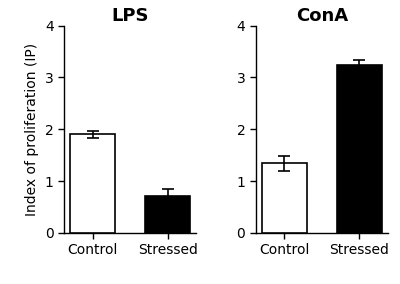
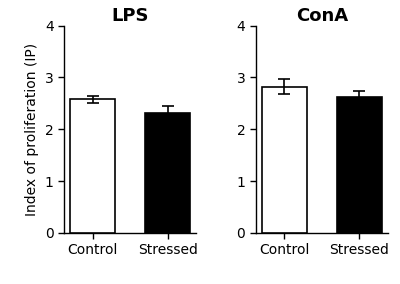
LPS/Control: 1.90 -> 2.58
LPS/Stressed: 0.72 -> 2.32
ConA/Control: 1.34 -> 2.82
ConA/Stressed: 3.24 -> 2.63
